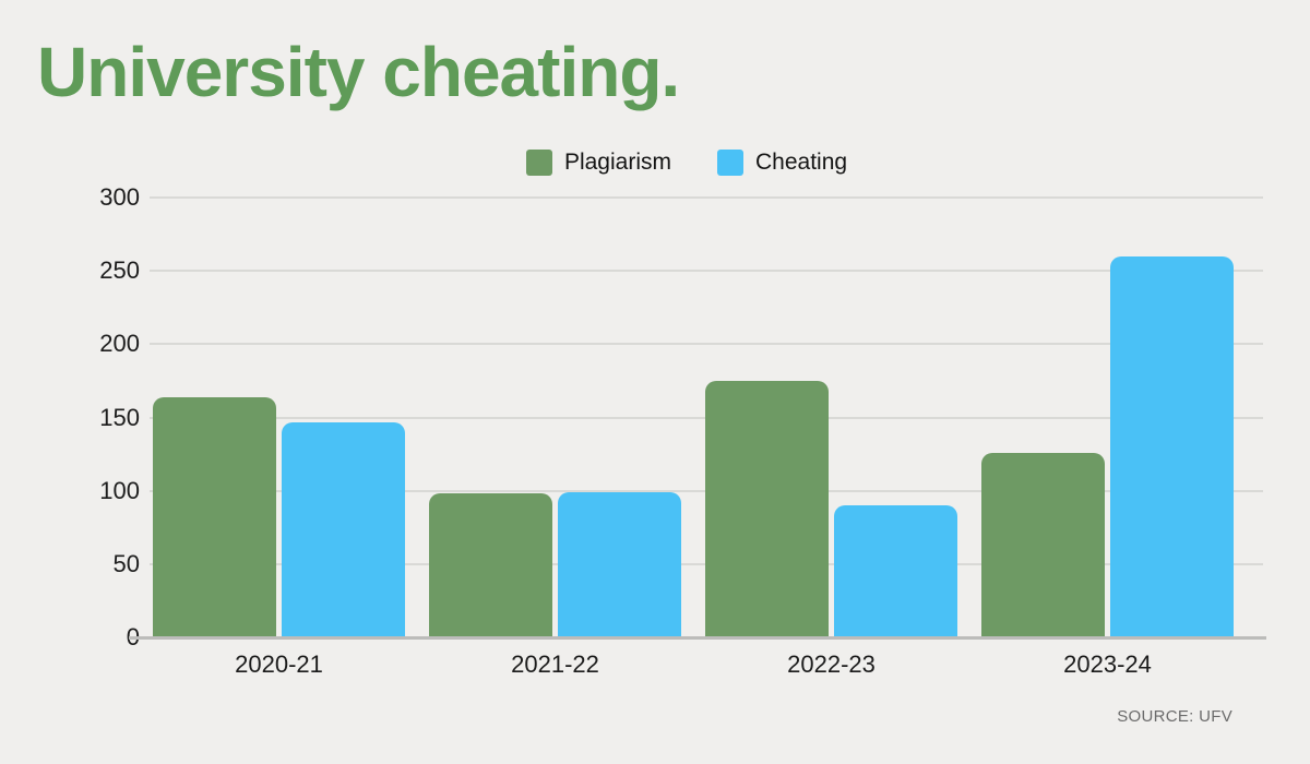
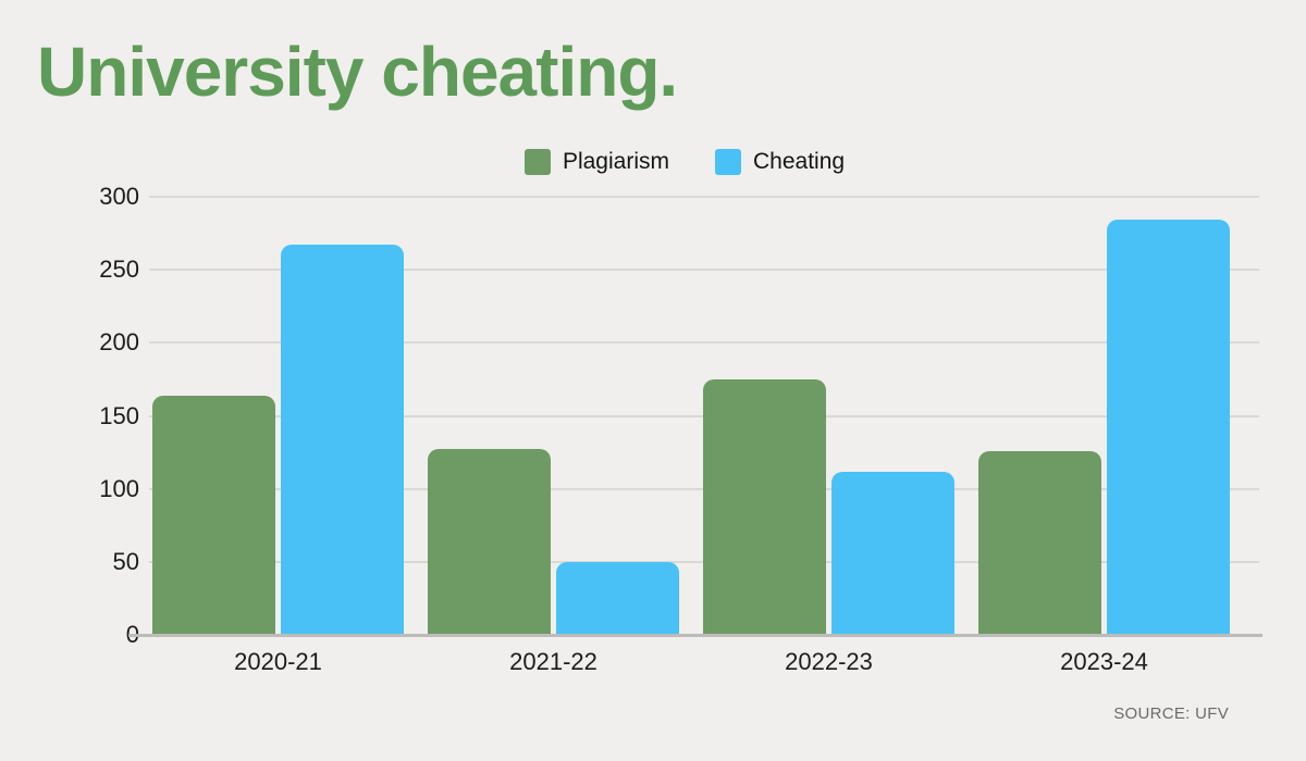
Cheating/2020-21: 147 -> 267
Plagiarism/2021-22: 98 -> 127
Cheating/2021-22: 99 -> 50
Cheating/2022-23: 90 -> 112
Cheating/2023-24: 260 -> 284
